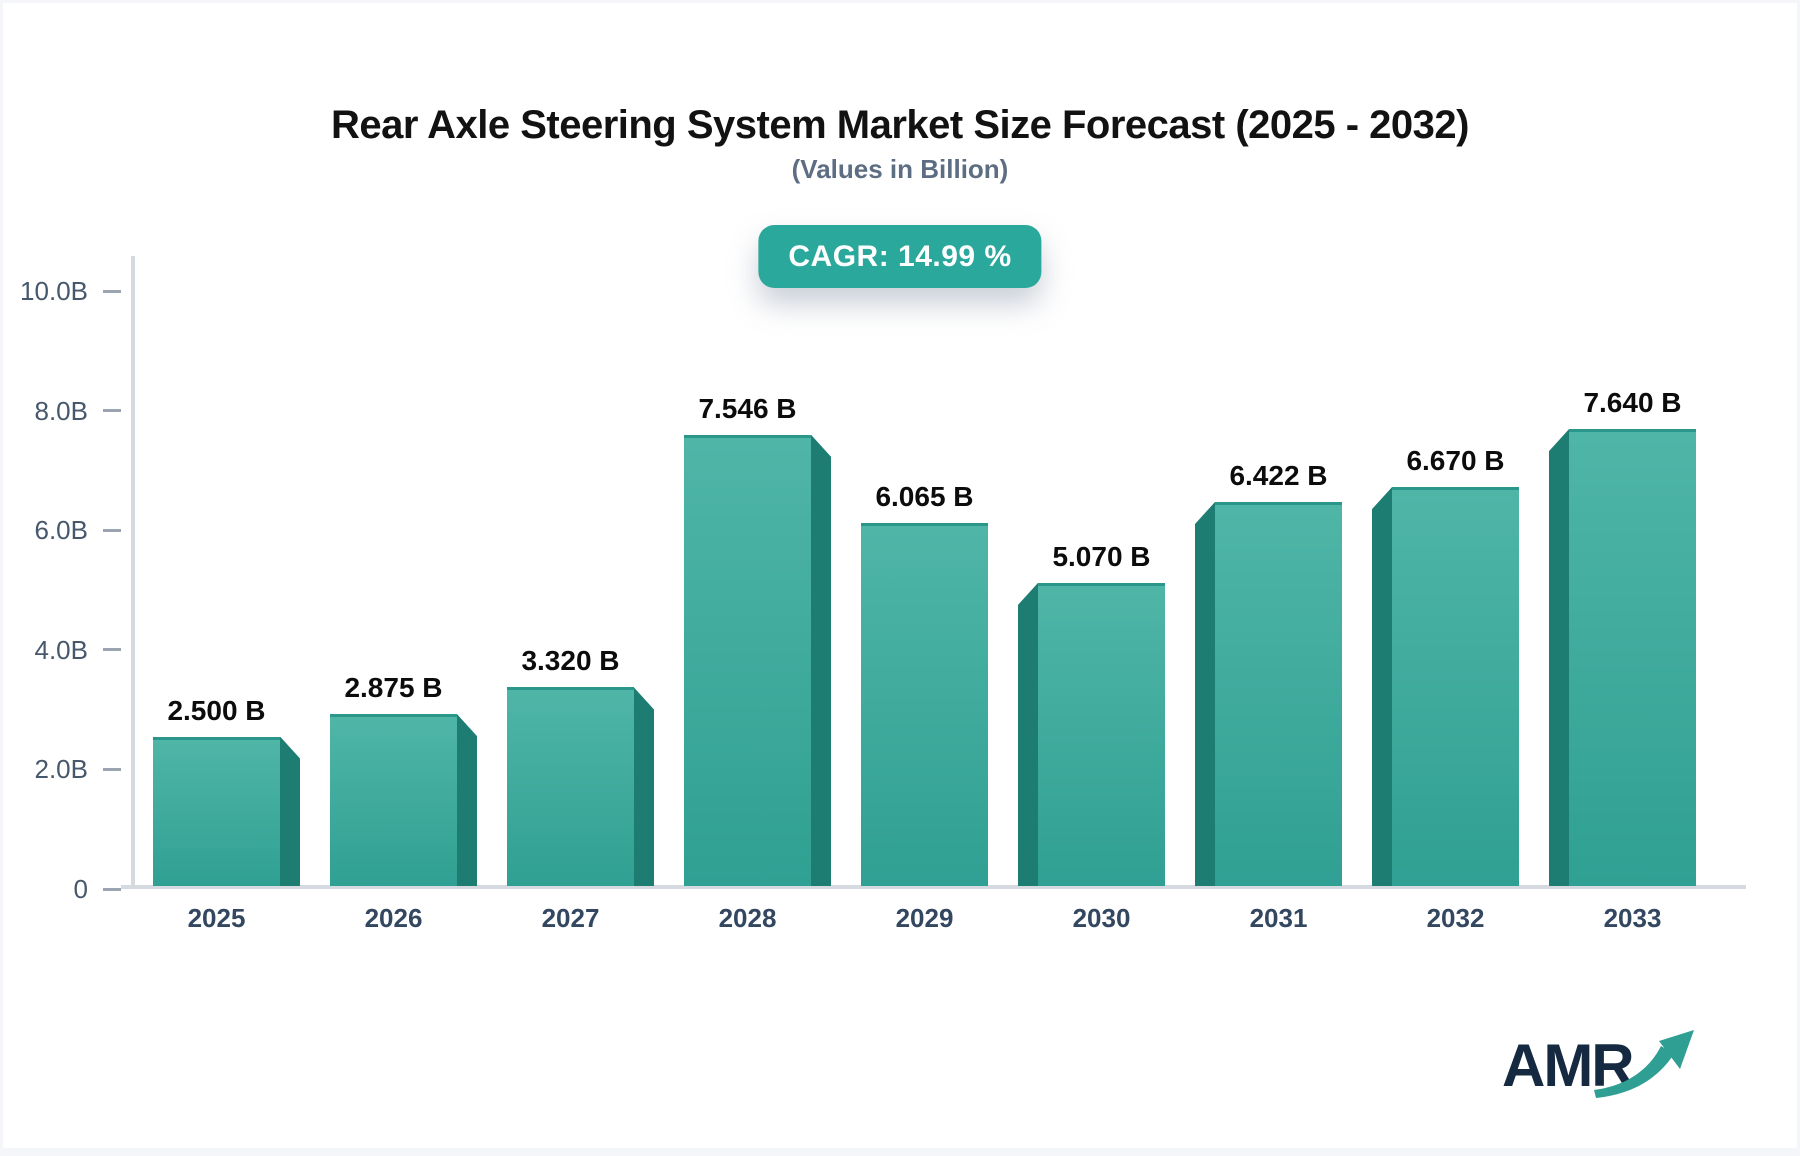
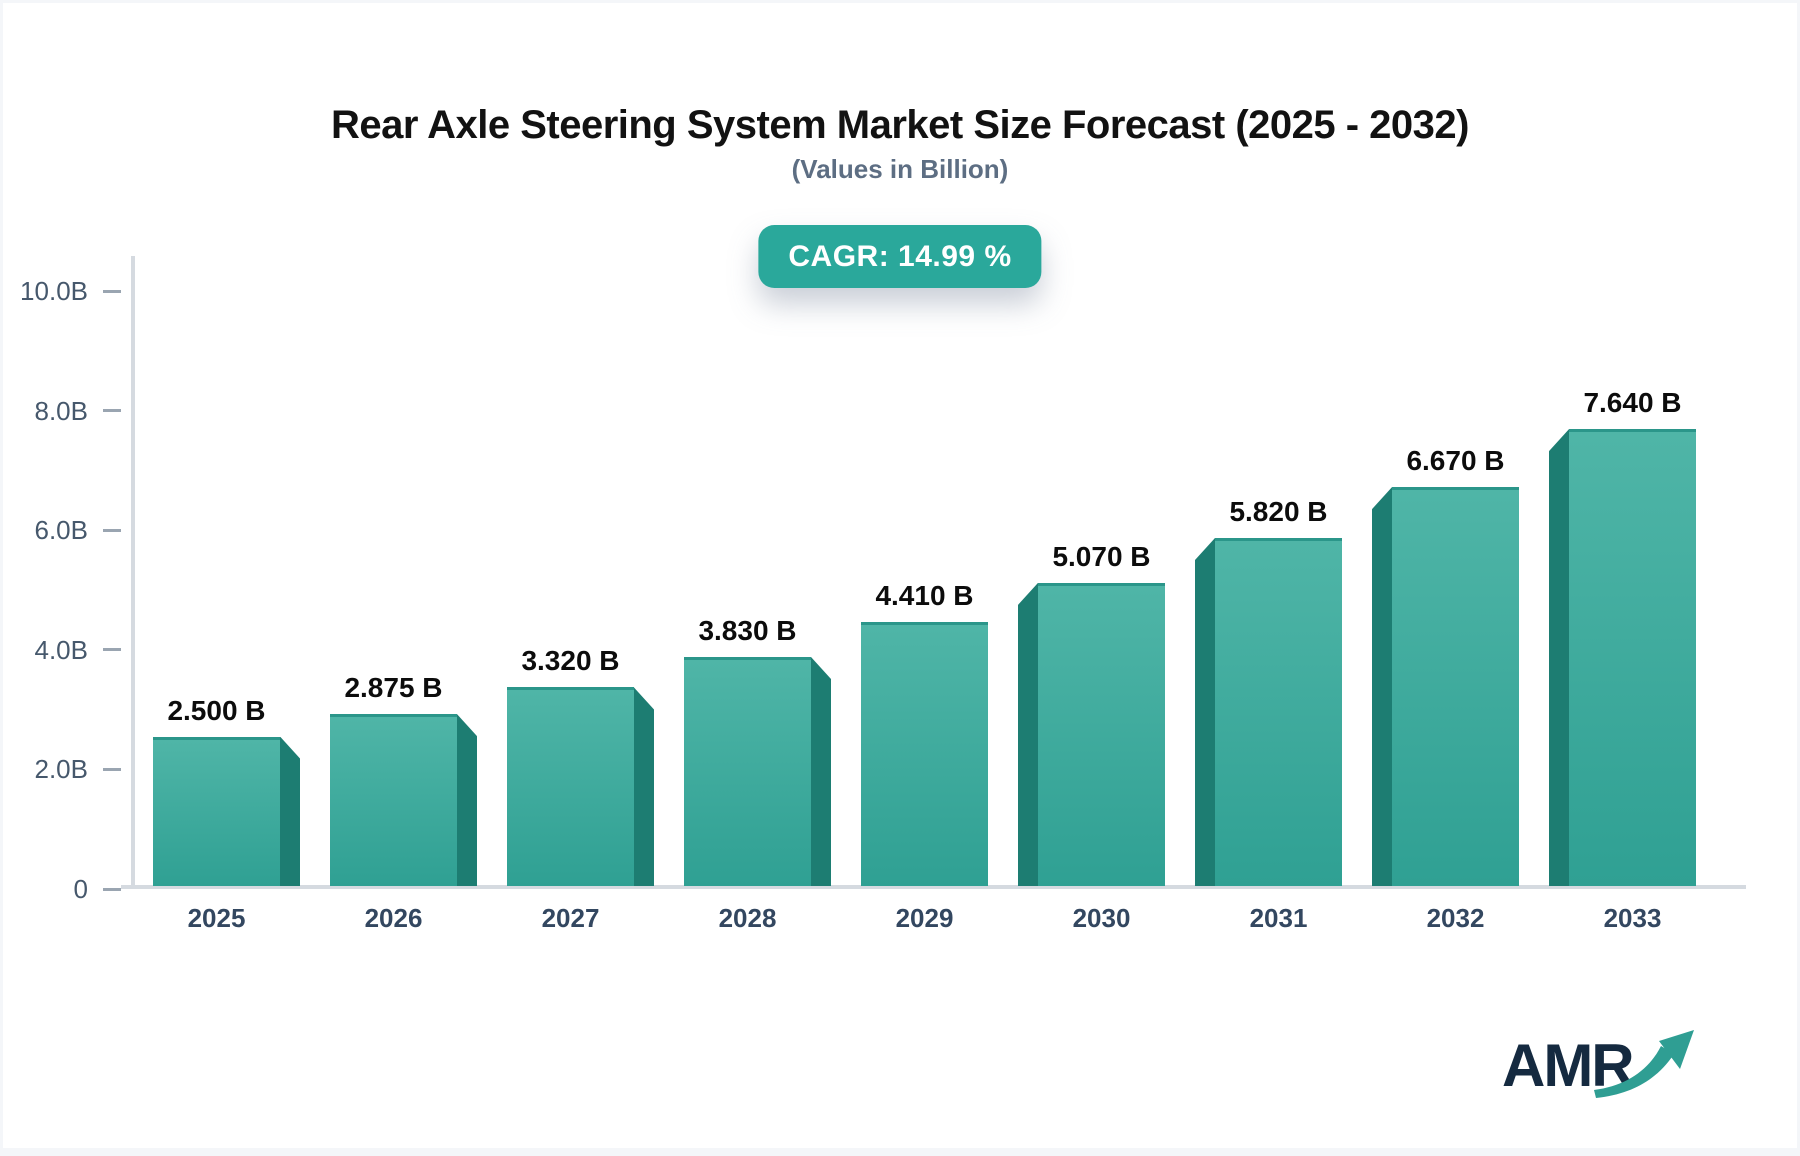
2028: 7.546 -> 3.830
2029: 6.065 -> 4.410
2031: 6.422 -> 5.820
